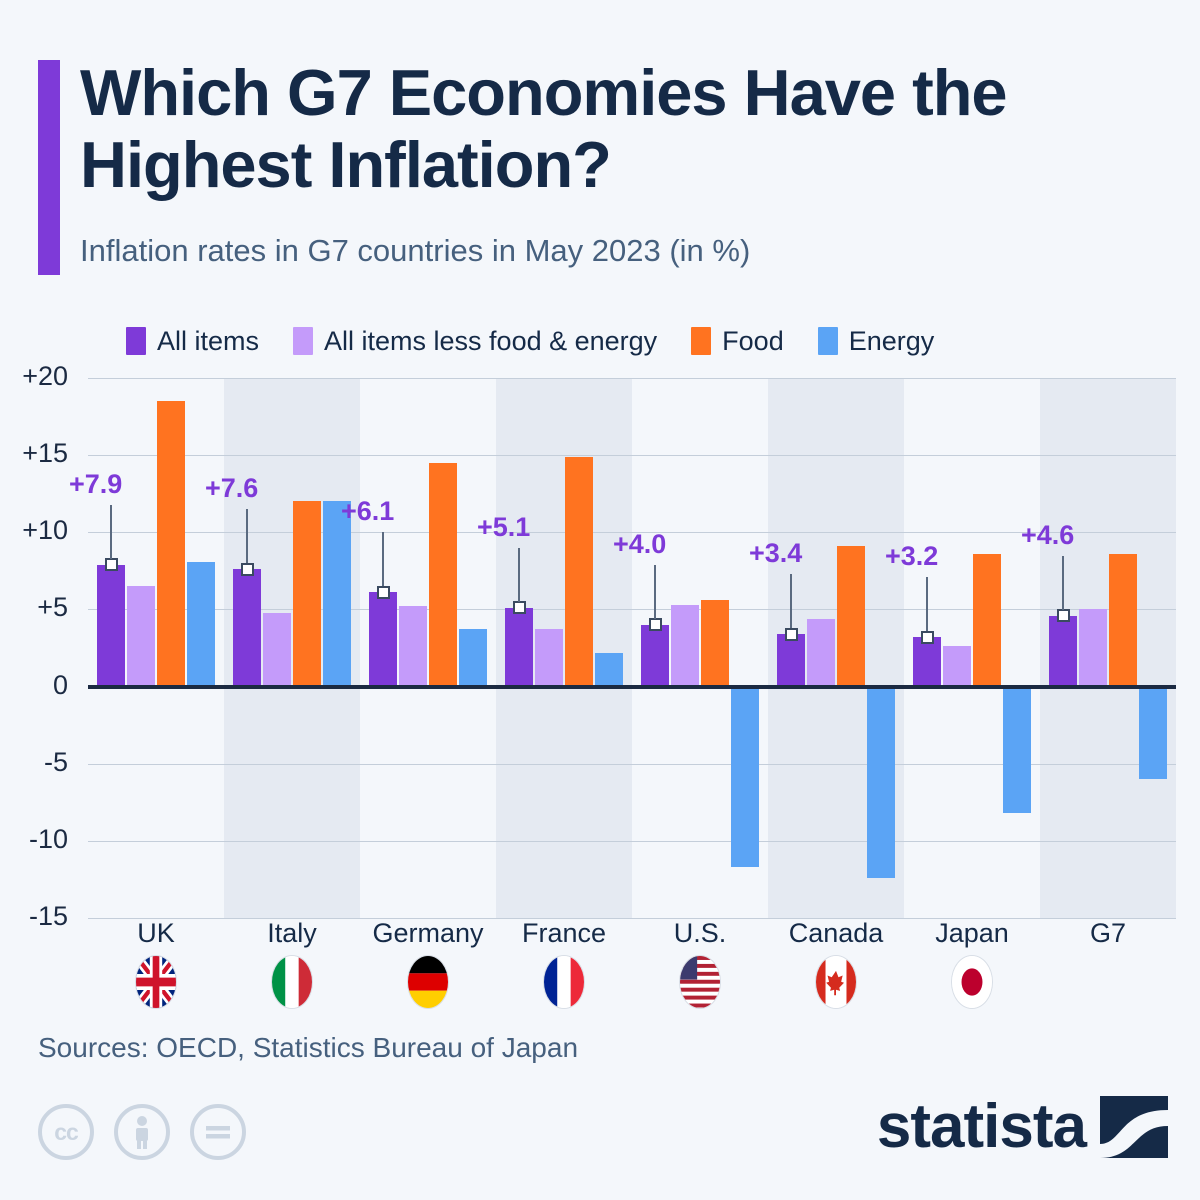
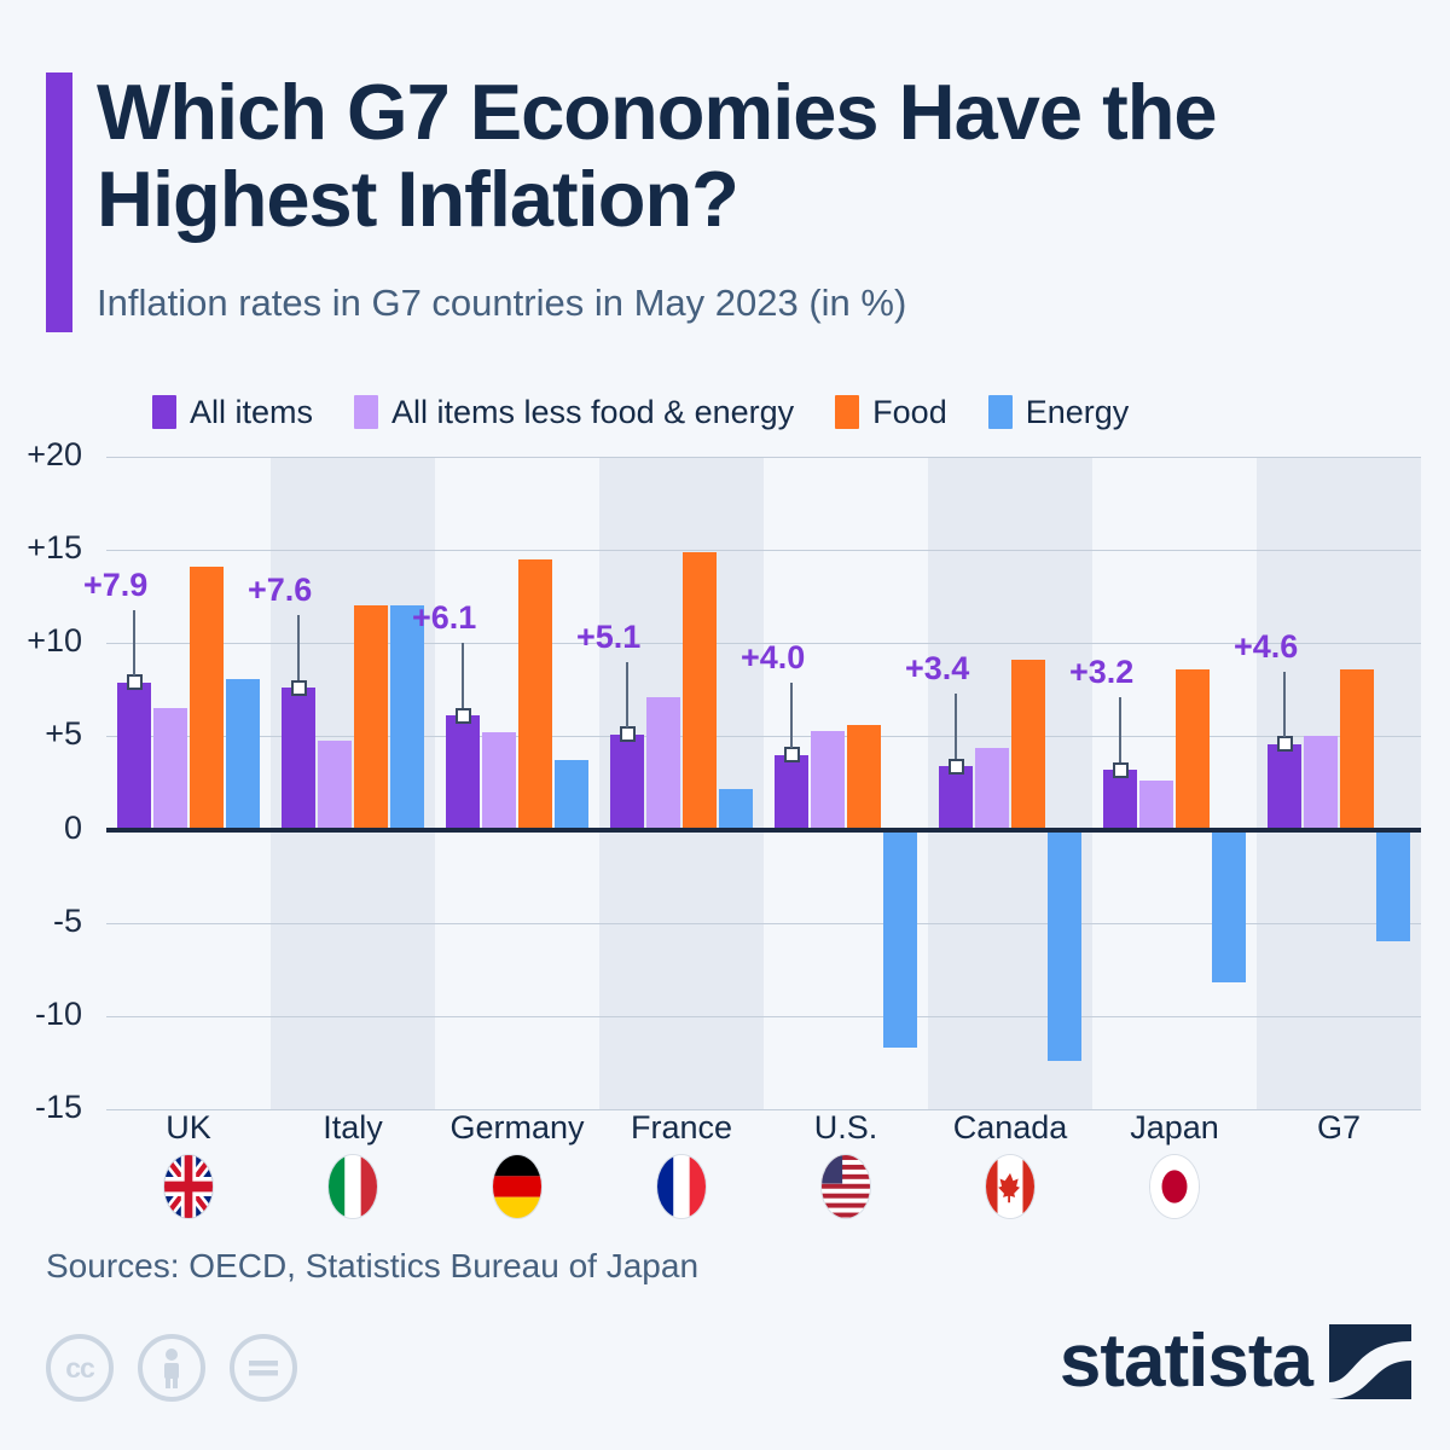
Food/UK: 18.5 -> 14.1
All items less food & energy/France: 3.7 -> 7.1
